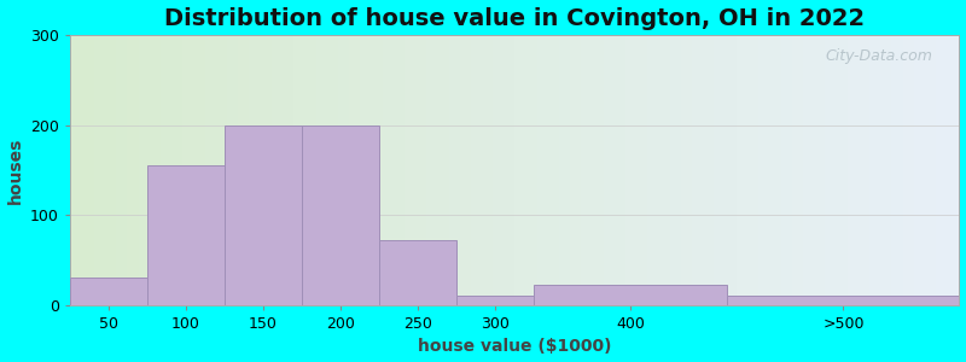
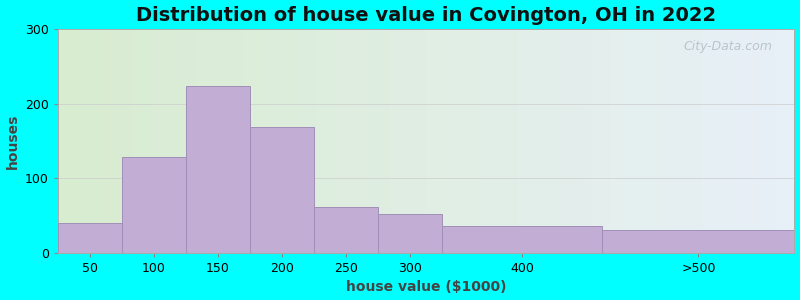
50: 30 -> 40
100: 155 -> 128
150: 200 -> 224
200: 200 -> 168
250: 72 -> 62
300: 10 -> 52
400: 22 -> 36
>500: 10 -> 30
